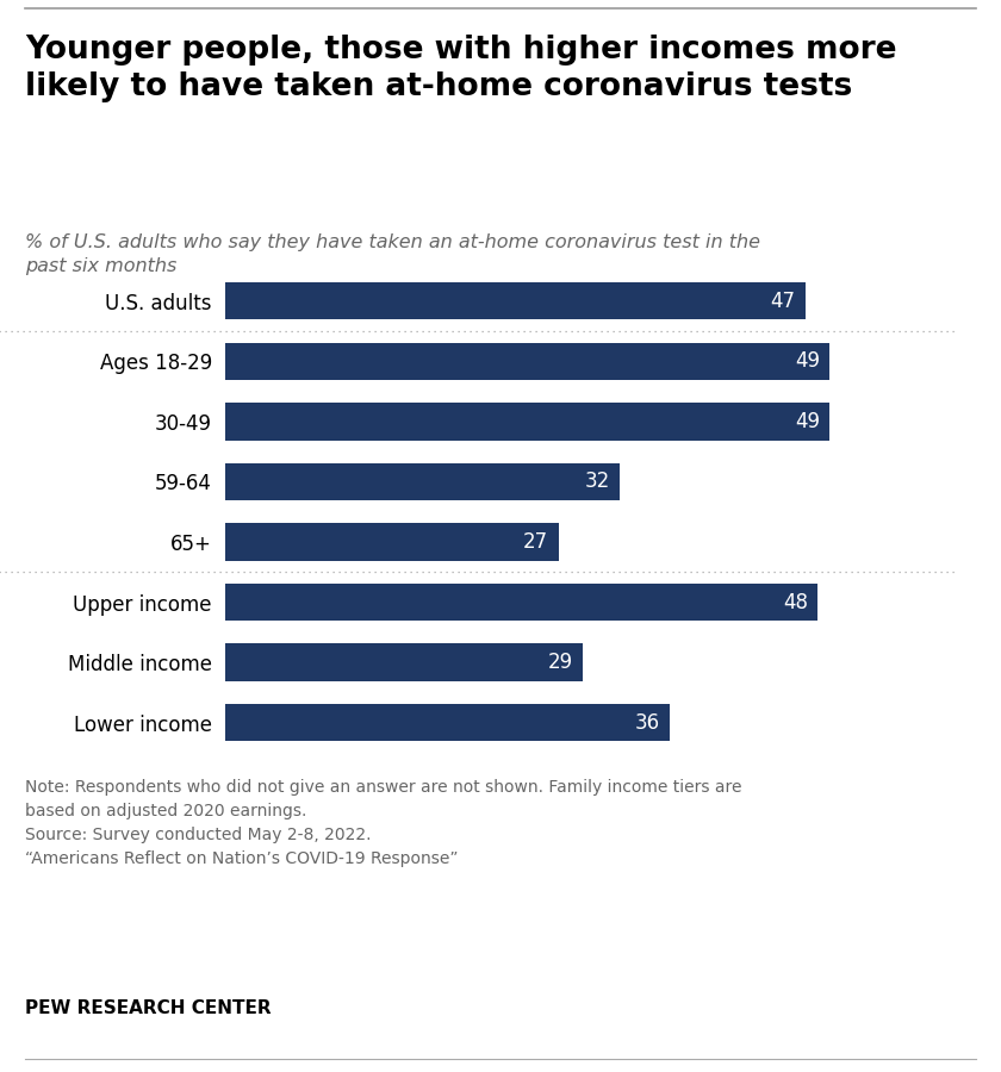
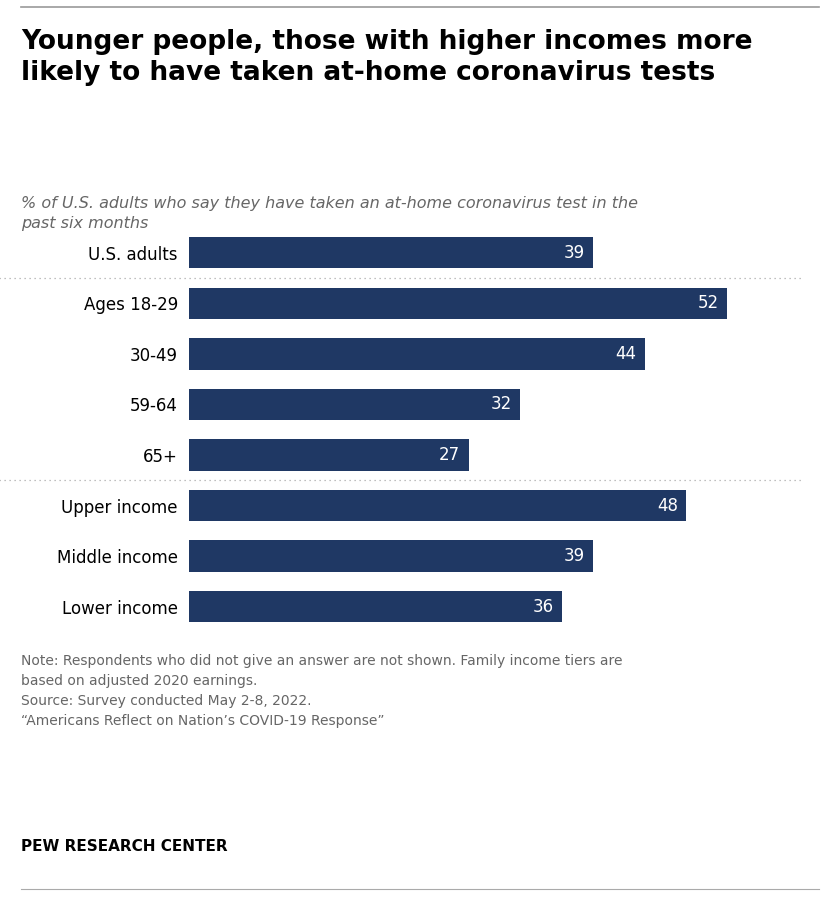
U.S. adults: 47 -> 39
Ages 18-29: 49 -> 52
30-49: 49 -> 44
Middle income: 29 -> 39
